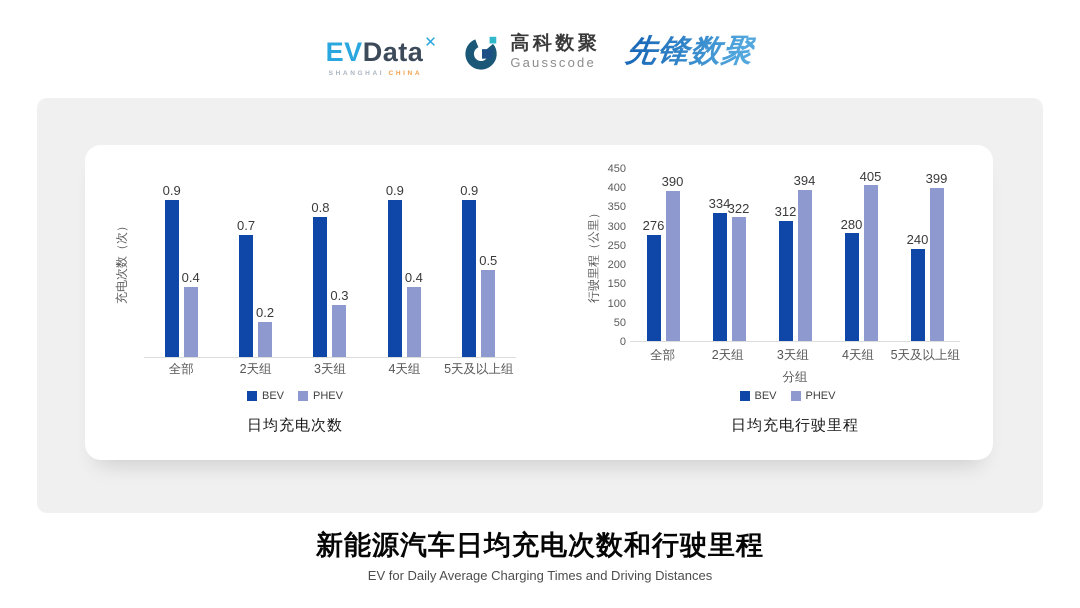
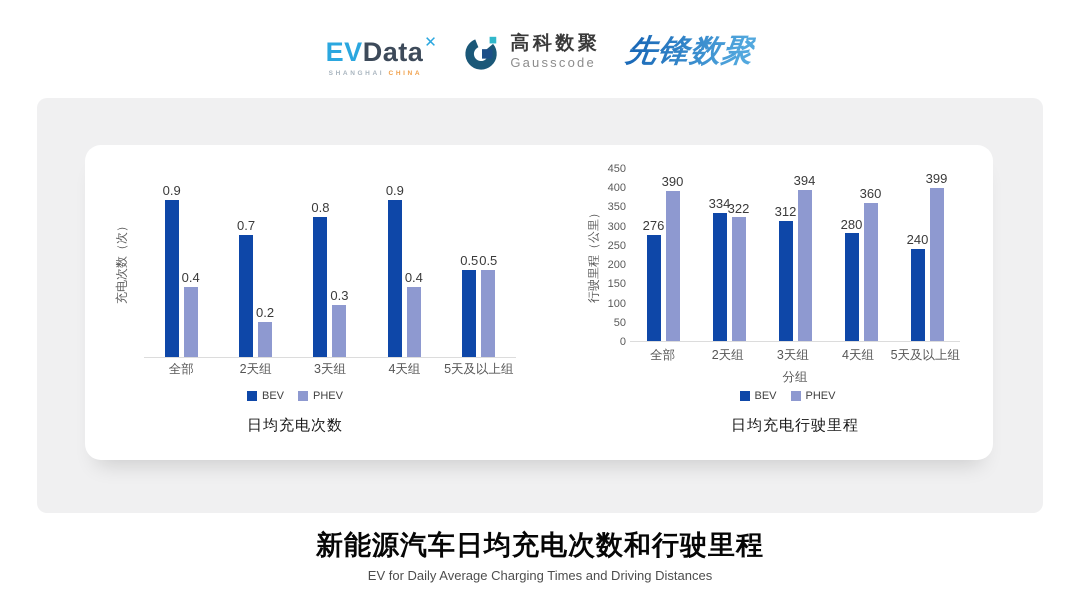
日均充电次数/BEV/5天及以上组: 0.9 -> 0.5
日均充电行驶里程/PHEV/4天组: 405 -> 360
